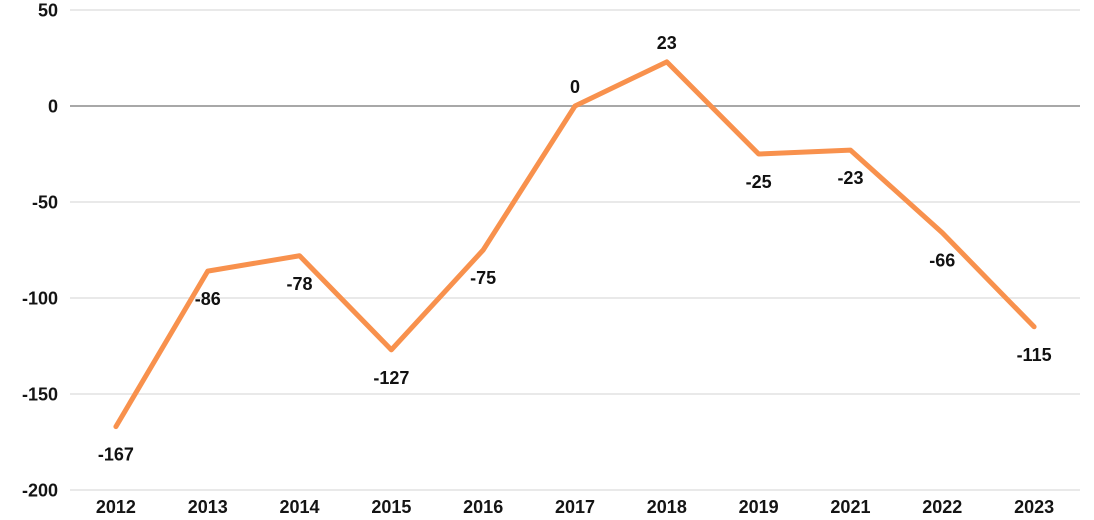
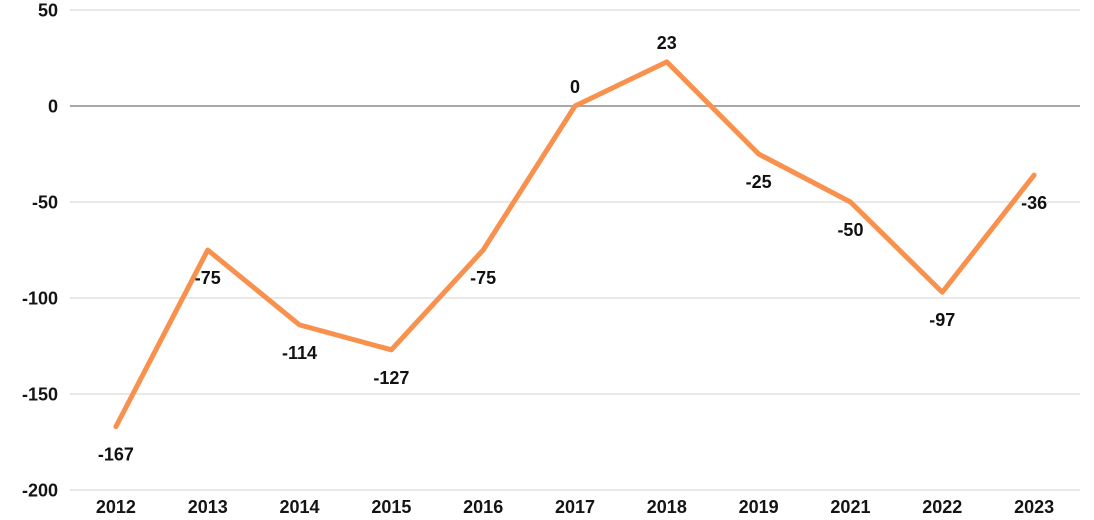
2013: -86 -> -75
2014: -78 -> -114
2021: -23 -> -50
2022: -66 -> -97
2023: -115 -> -36
